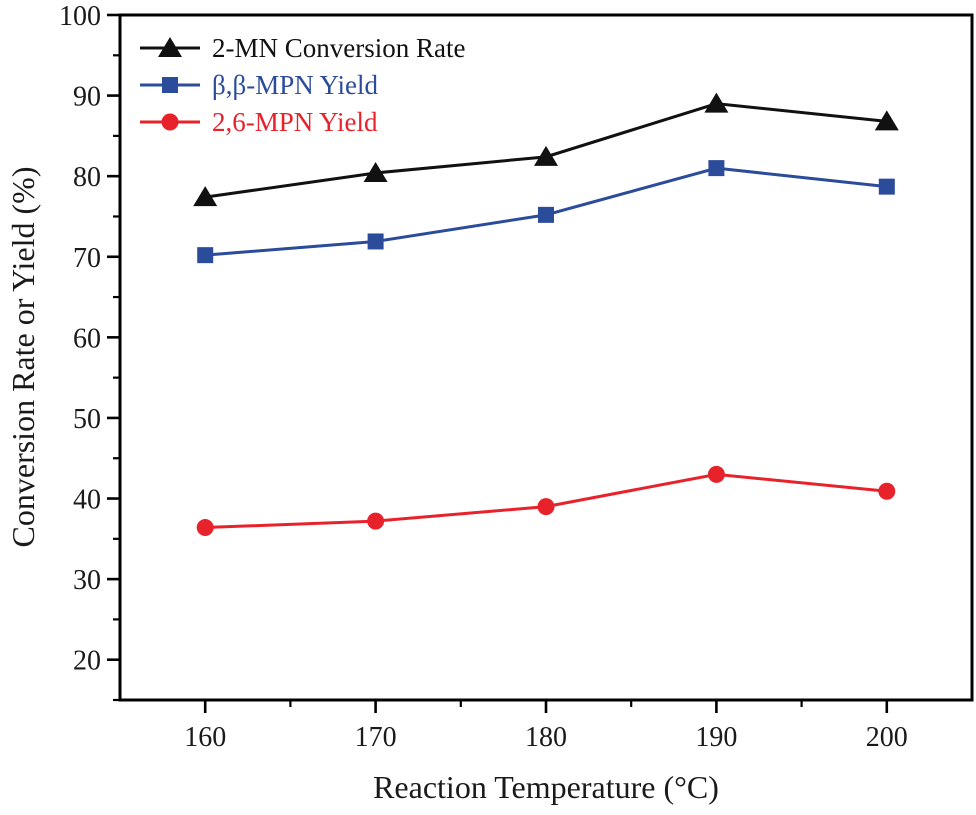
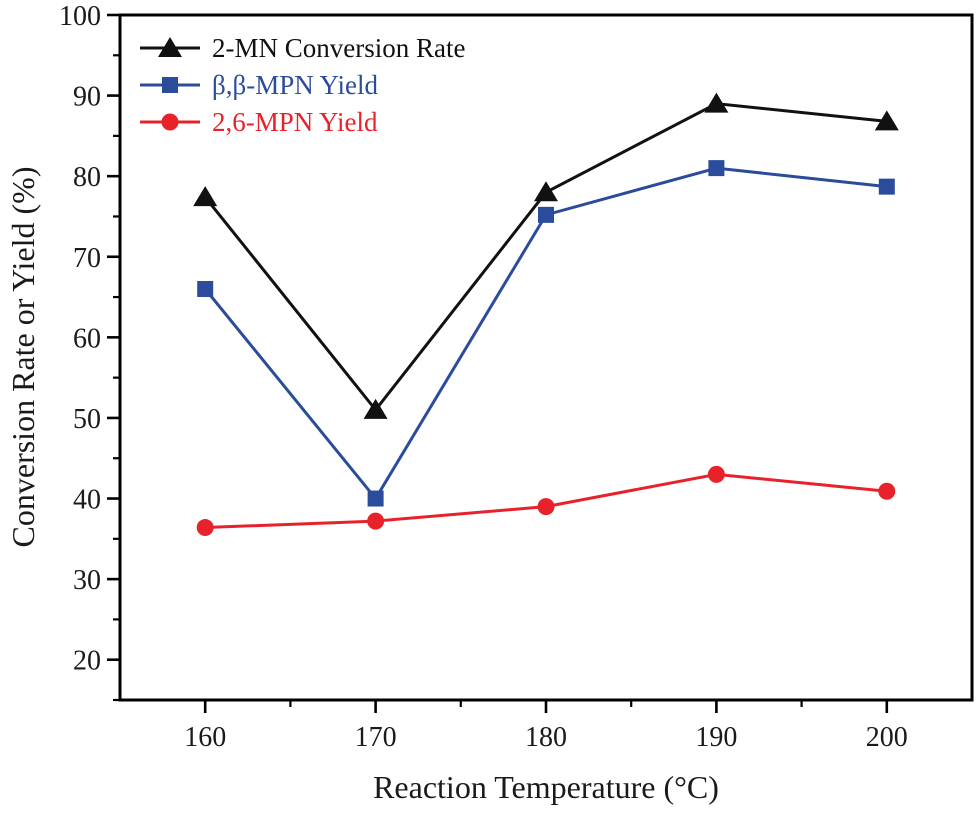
β,β-MPN Yield/160: 70 -> 66
2-MN Conversion Rate/170: 80 -> 51
β,β-MPN Yield/170: 72 -> 40
2-MN Conversion Rate/180: 82 -> 78
